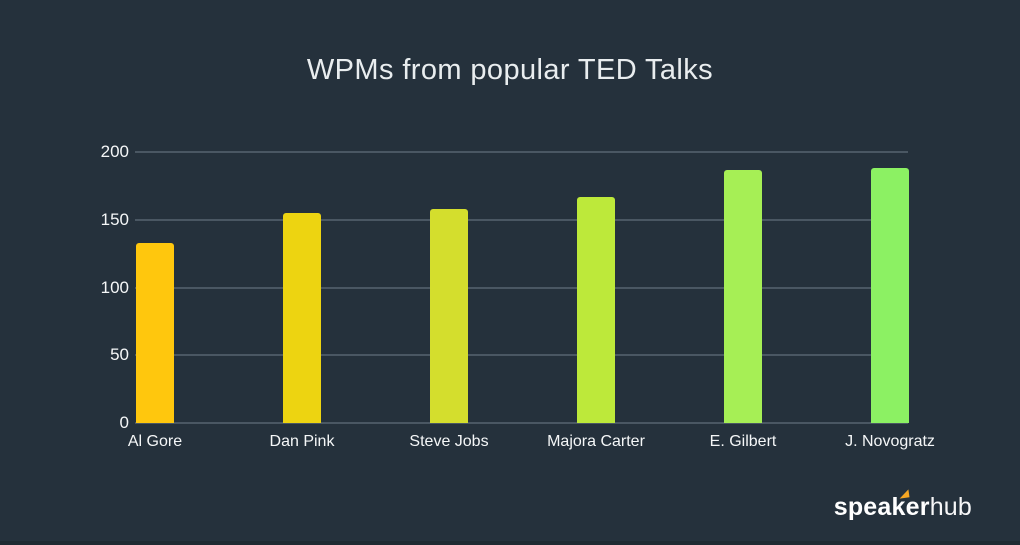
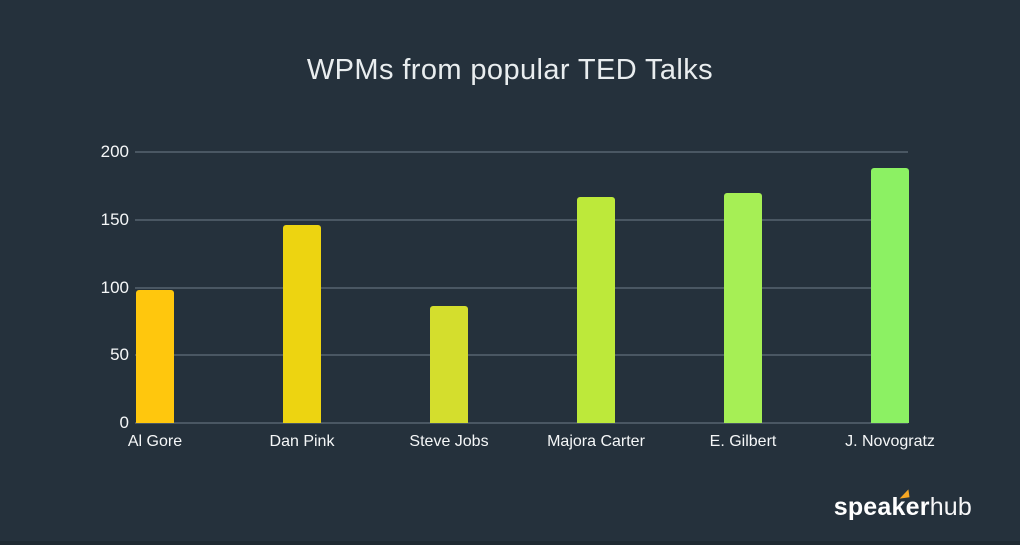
Al Gore: 133 -> 98
Dan Pink: 155 -> 146
Steve Jobs: 158 -> 86
E. Gilbert: 187 -> 170
